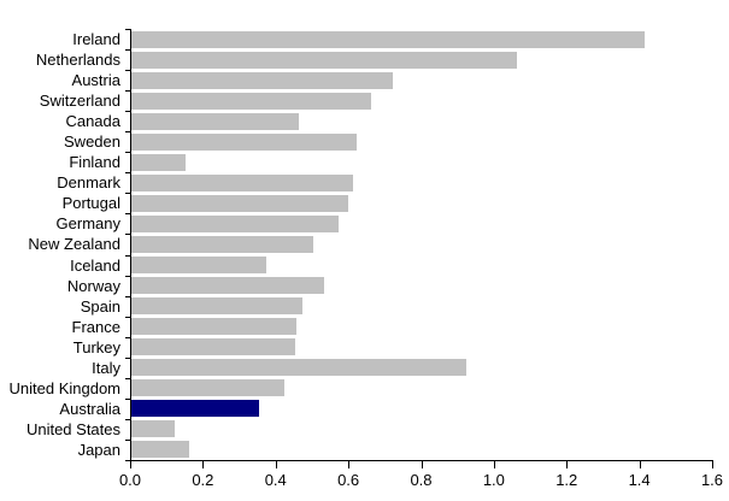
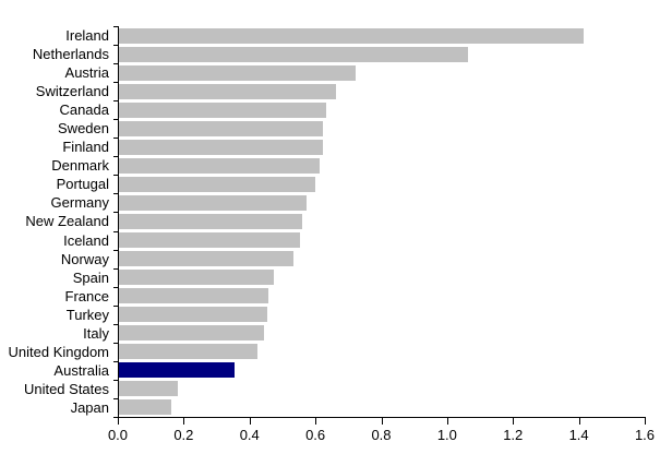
Canada: 0.46 -> 0.63
Finland: 0.15 -> 0.62
New Zealand: 0.50 -> 0.56
Iceland: 0.37 -> 0.55
Italy: 0.92 -> 0.44
United States: 0.12 -> 0.18
